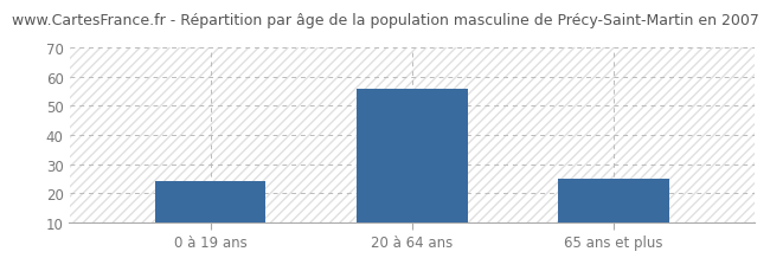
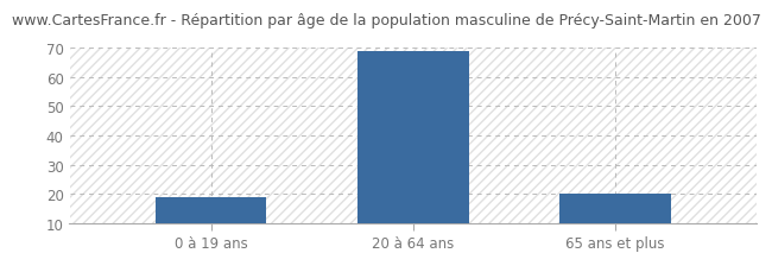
0 à 19 ans: 24 -> 19
20 à 64 ans: 56 -> 69
65 ans et plus: 25 -> 20
